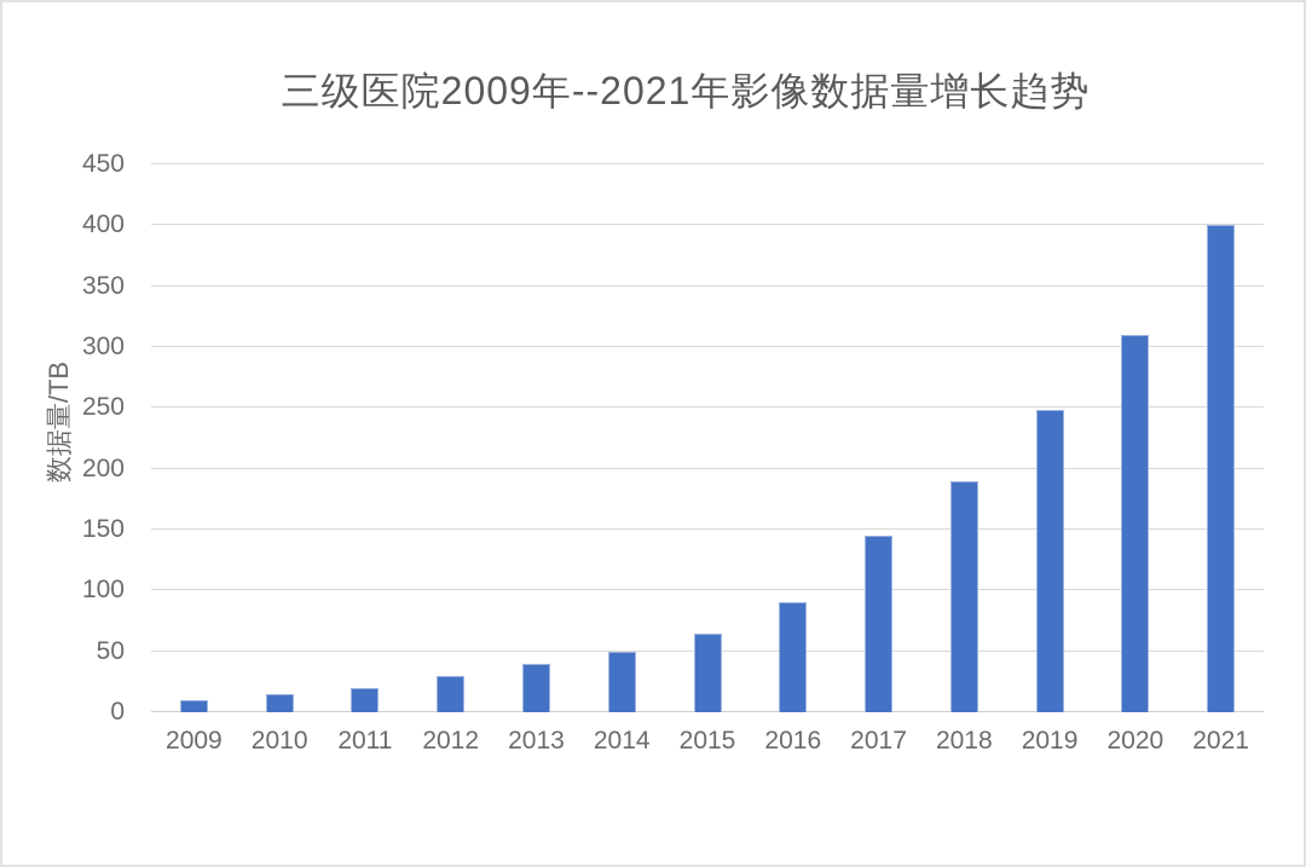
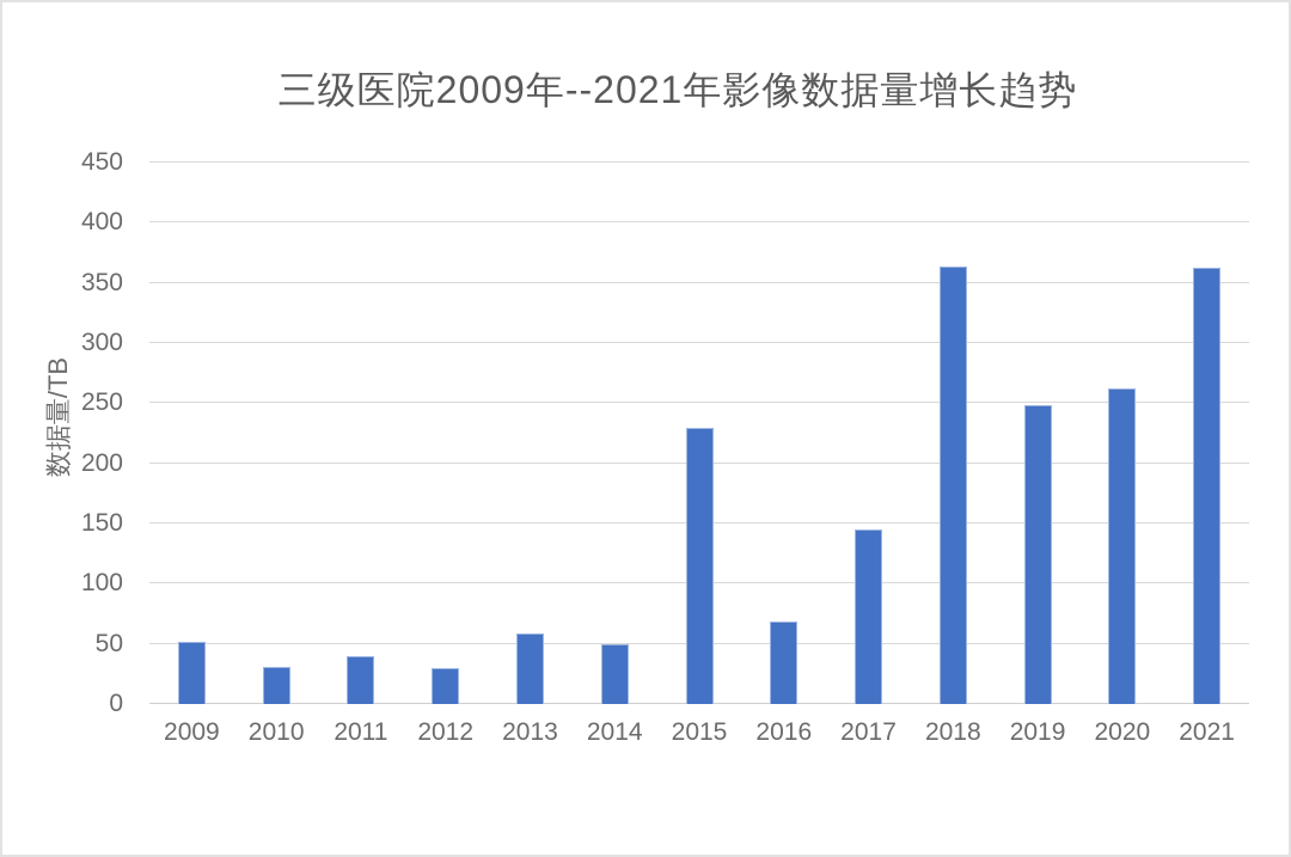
2009: 10 -> 52
2010: 15 -> 31
2011: 20 -> 40
2013: 40 -> 59
2015: 65 -> 229
2016: 90 -> 69
2018: 190 -> 364
2020: 310 -> 262
2021: 400 -> 363
